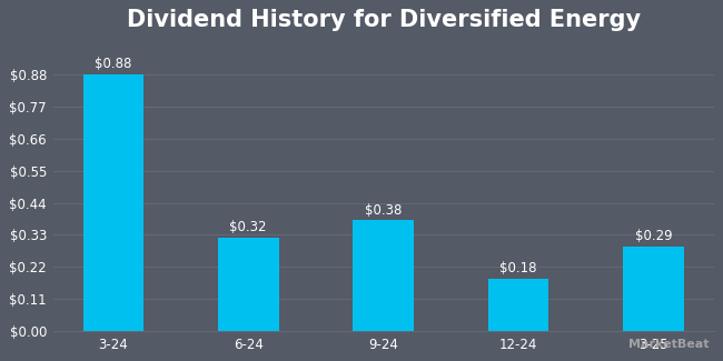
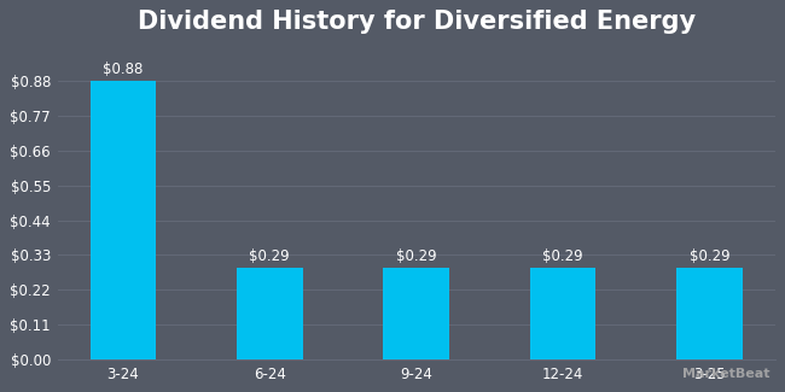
6-24: $0.32 -> $0.29
9-24: $0.38 -> $0.29
12-24: $0.18 -> $0.29
